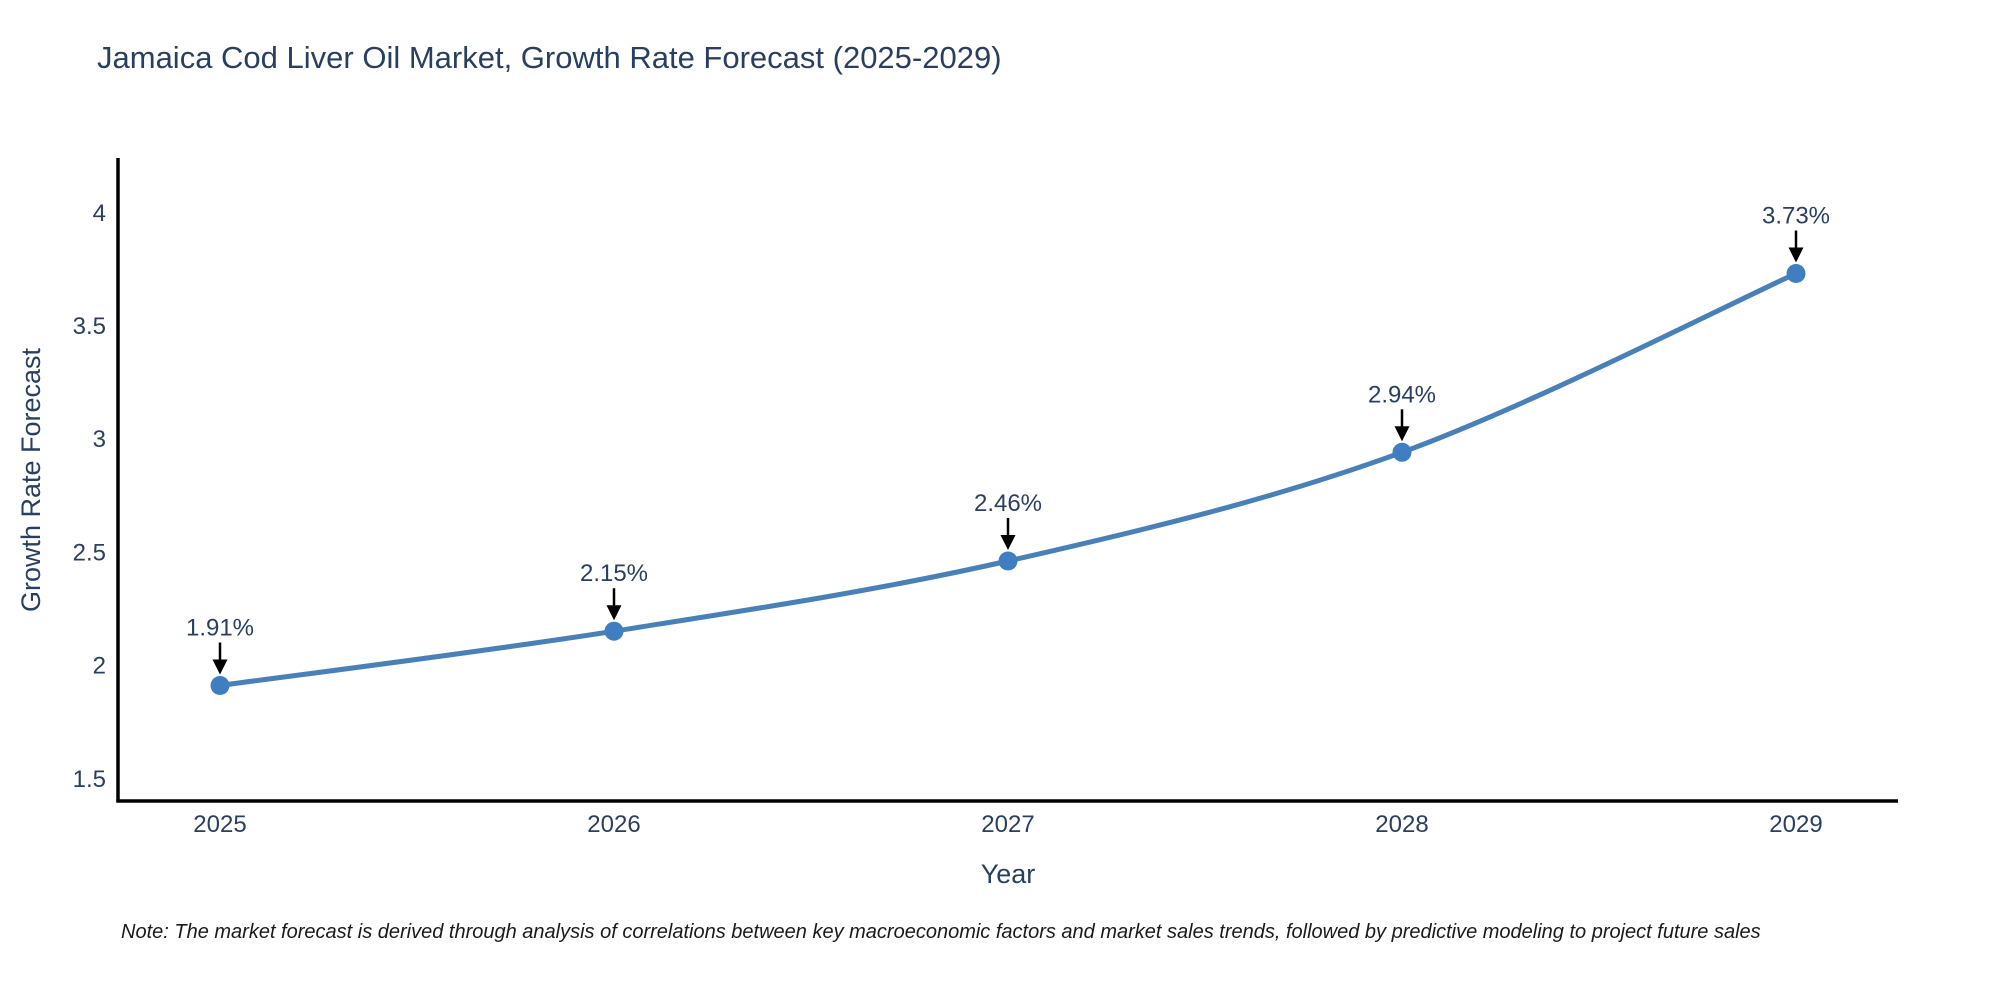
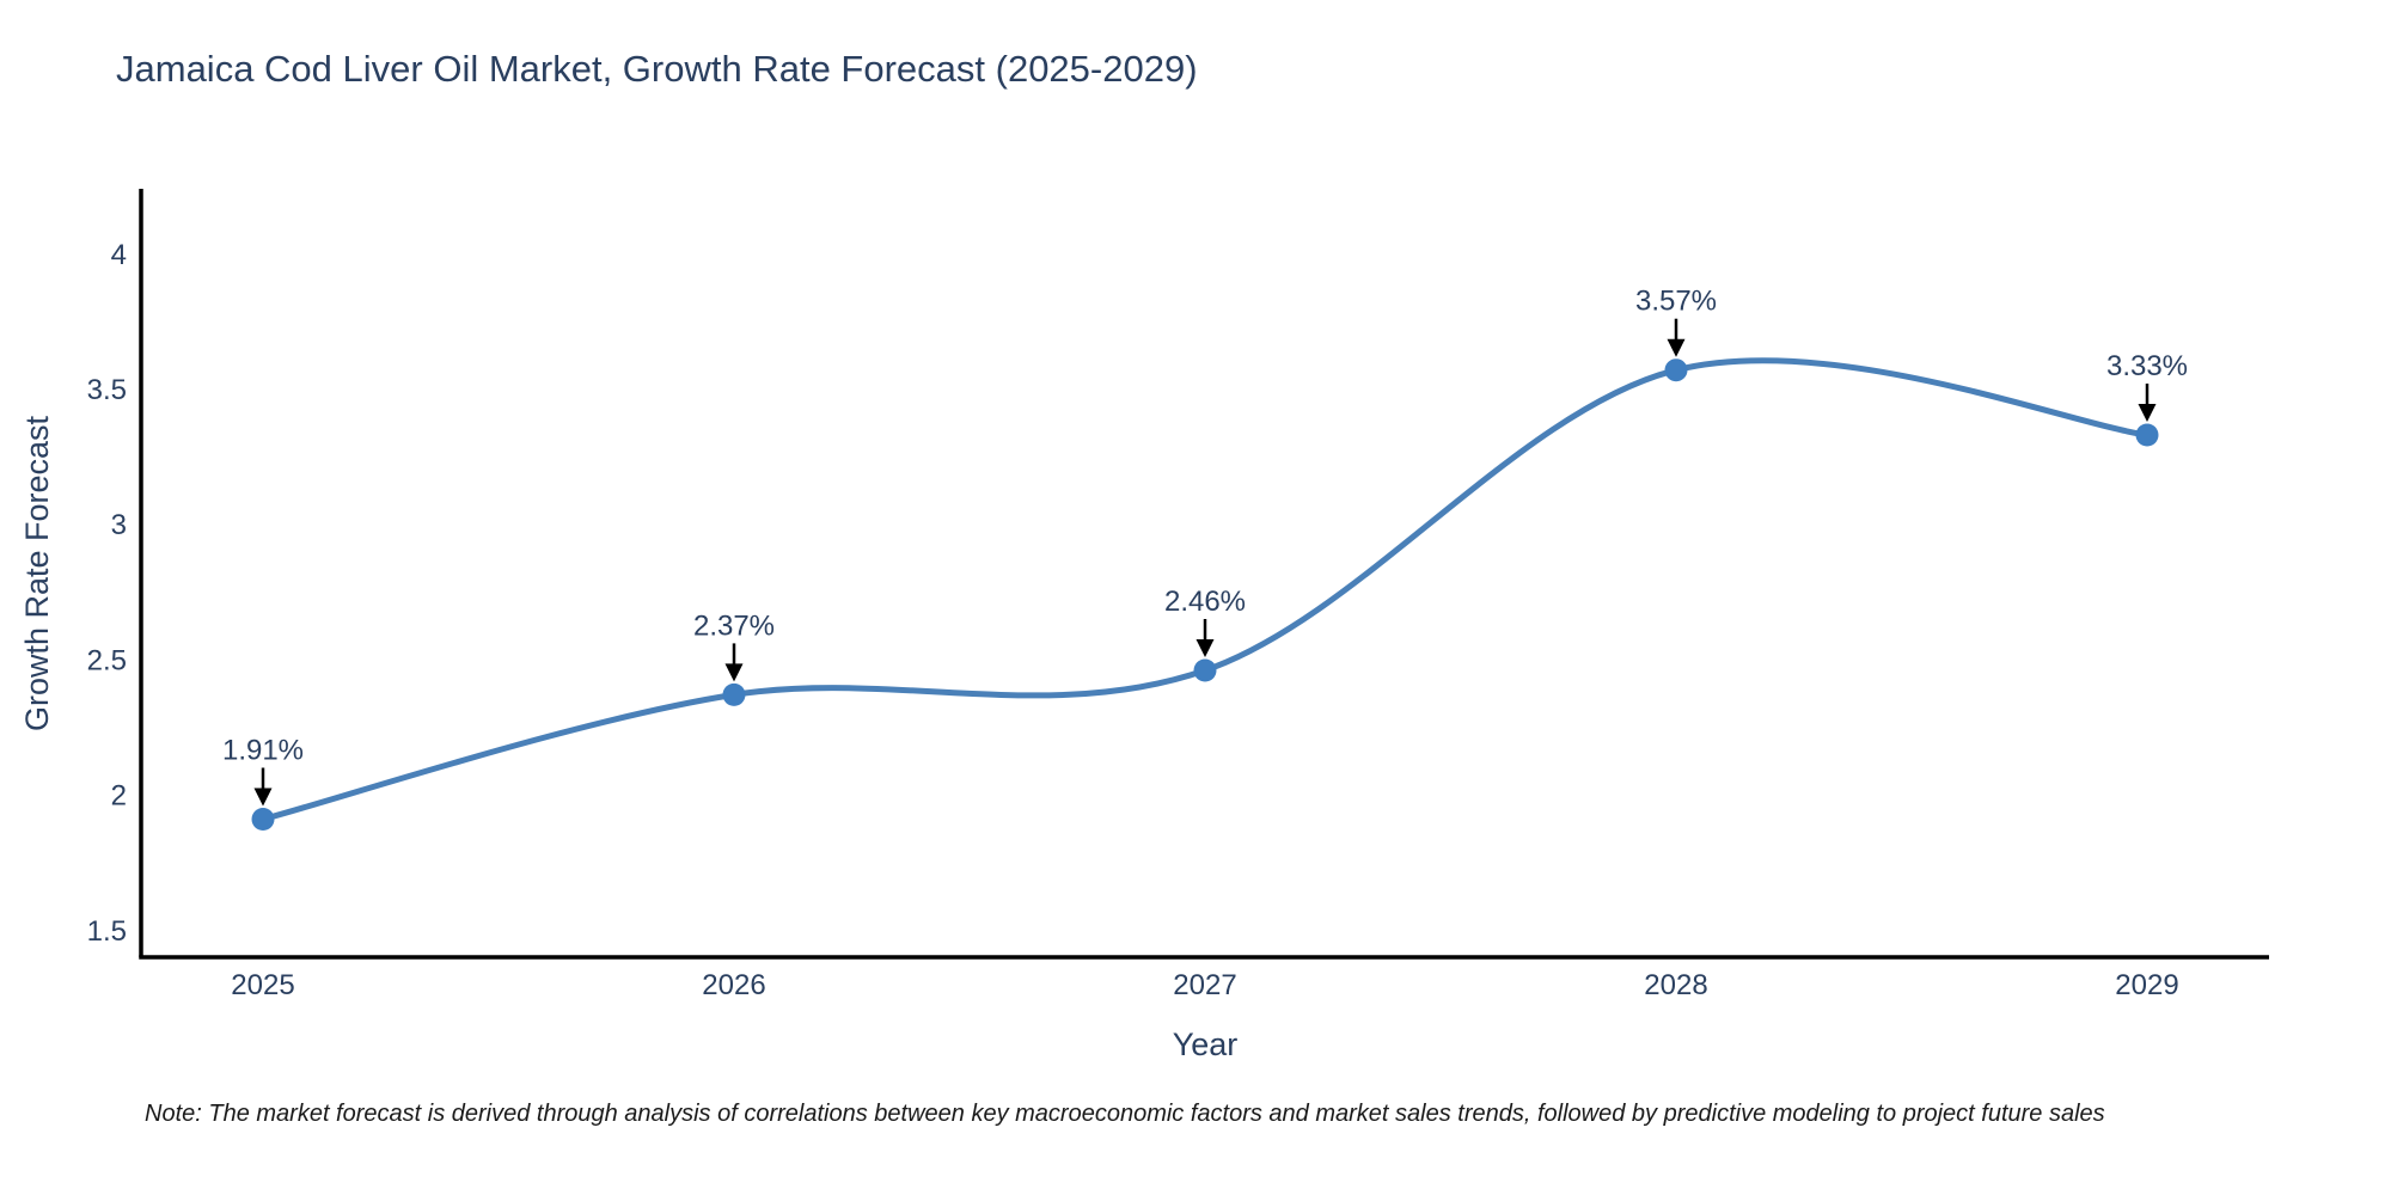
2026: 2.15% -> 2.37%
2028: 2.94% -> 3.57%
2029: 3.73% -> 3.33%
